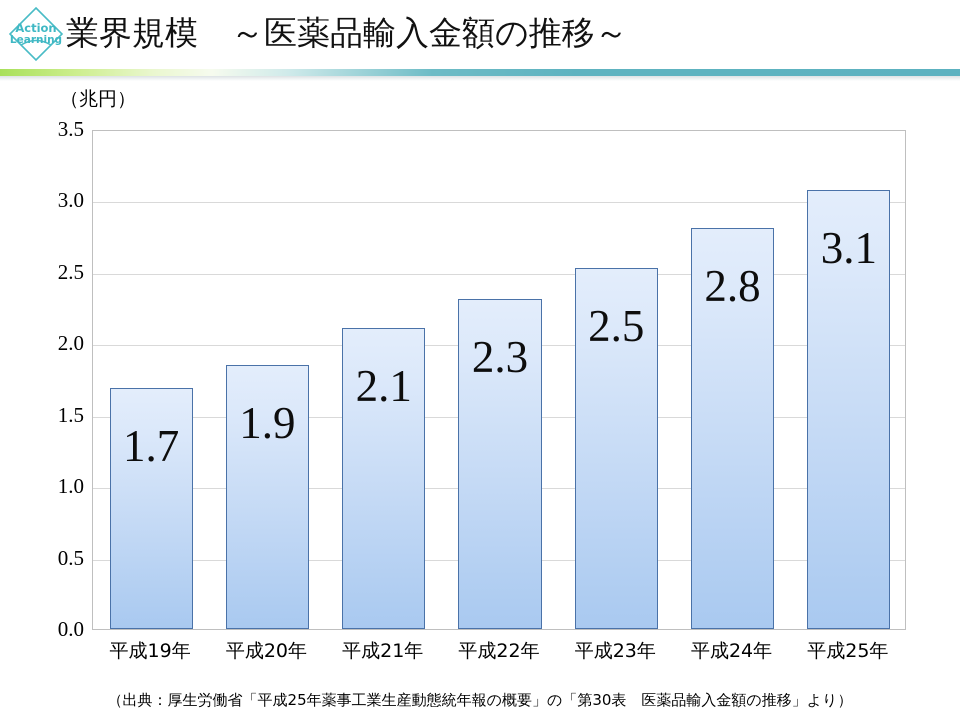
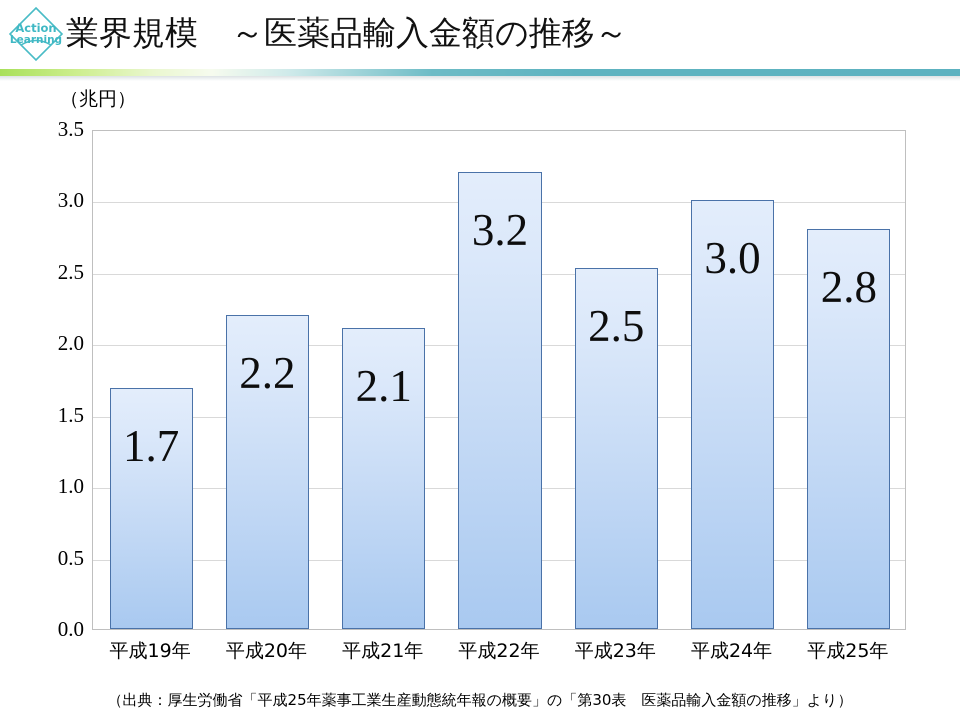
平成20年: 1.9 -> 2.2
平成22年: 2.3 -> 3.2
平成24年: 2.8 -> 3.0
平成25年: 3.1 -> 2.8
